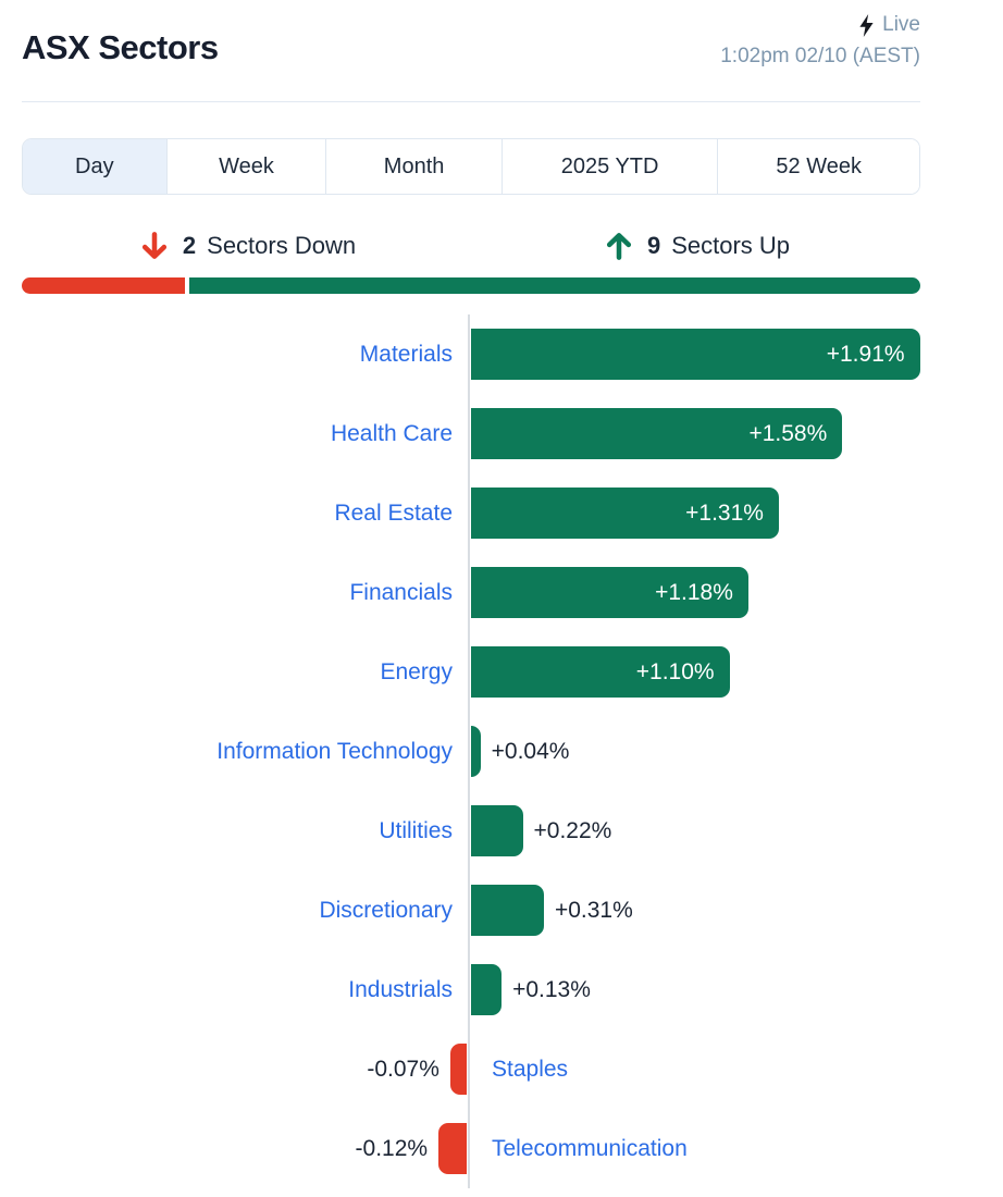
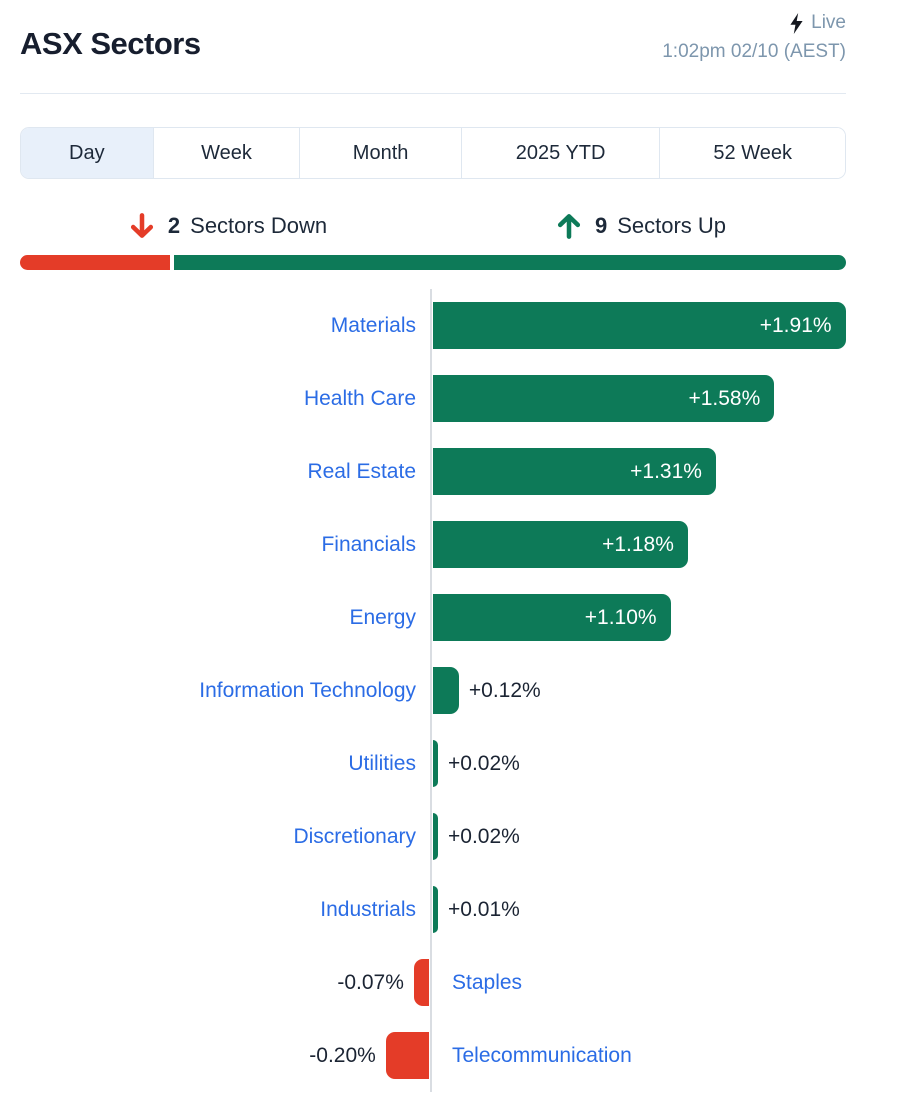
Information Technology: +0.04% -> +0.12%
Utilities: +0.22% -> +0.02%
Discretionary: +0.31% -> +0.02%
Industrials: +0.13% -> +0.01%
Telecommunication: -0.12% -> -0.20%
